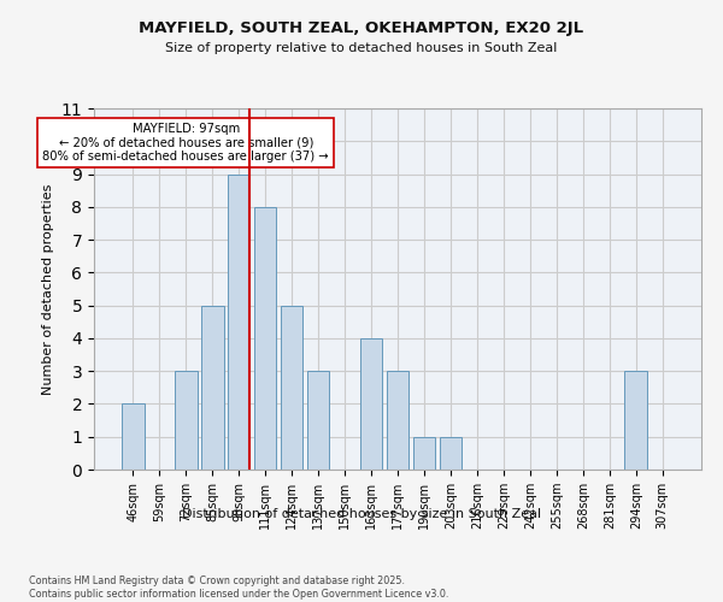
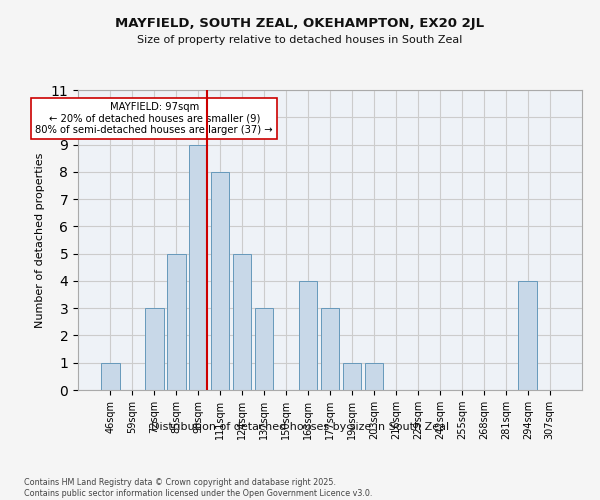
46sqm: 2 -> 1
294sqm: 3 -> 4
